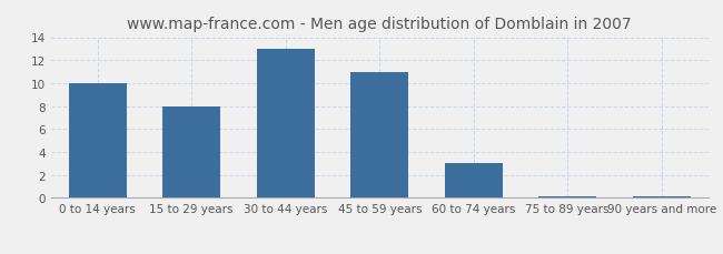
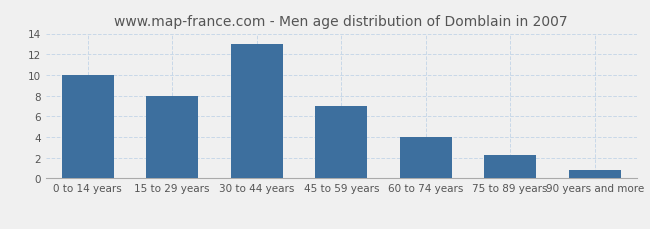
45 to 59 years: 11.0 -> 7.0
60 to 74 years: 3.0 -> 4.0
75 to 89 years: 0.1 -> 2.3
90 years and more: 0.1 -> 0.8
